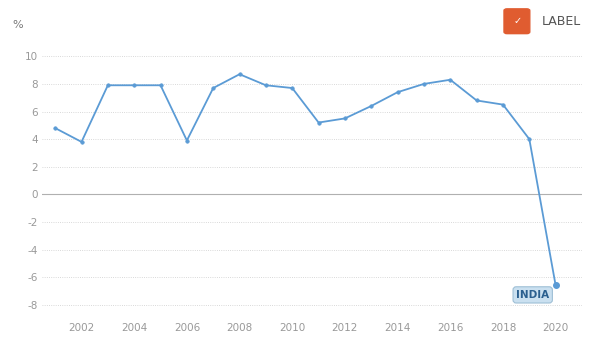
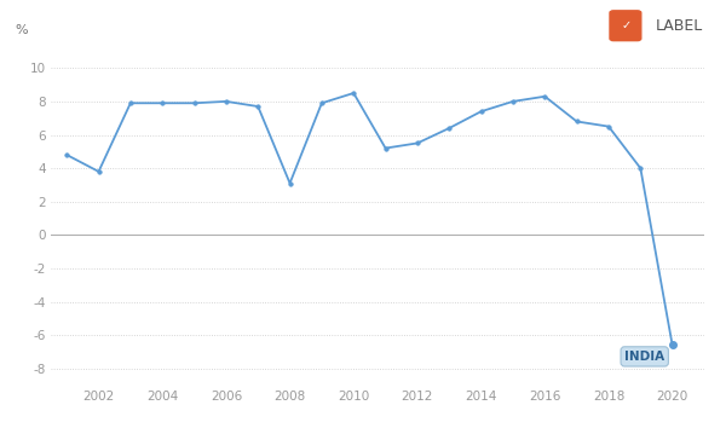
2006: 3.9 -> 8.0
2008: 8.7 -> 3.1
2010: 7.7 -> 8.5
